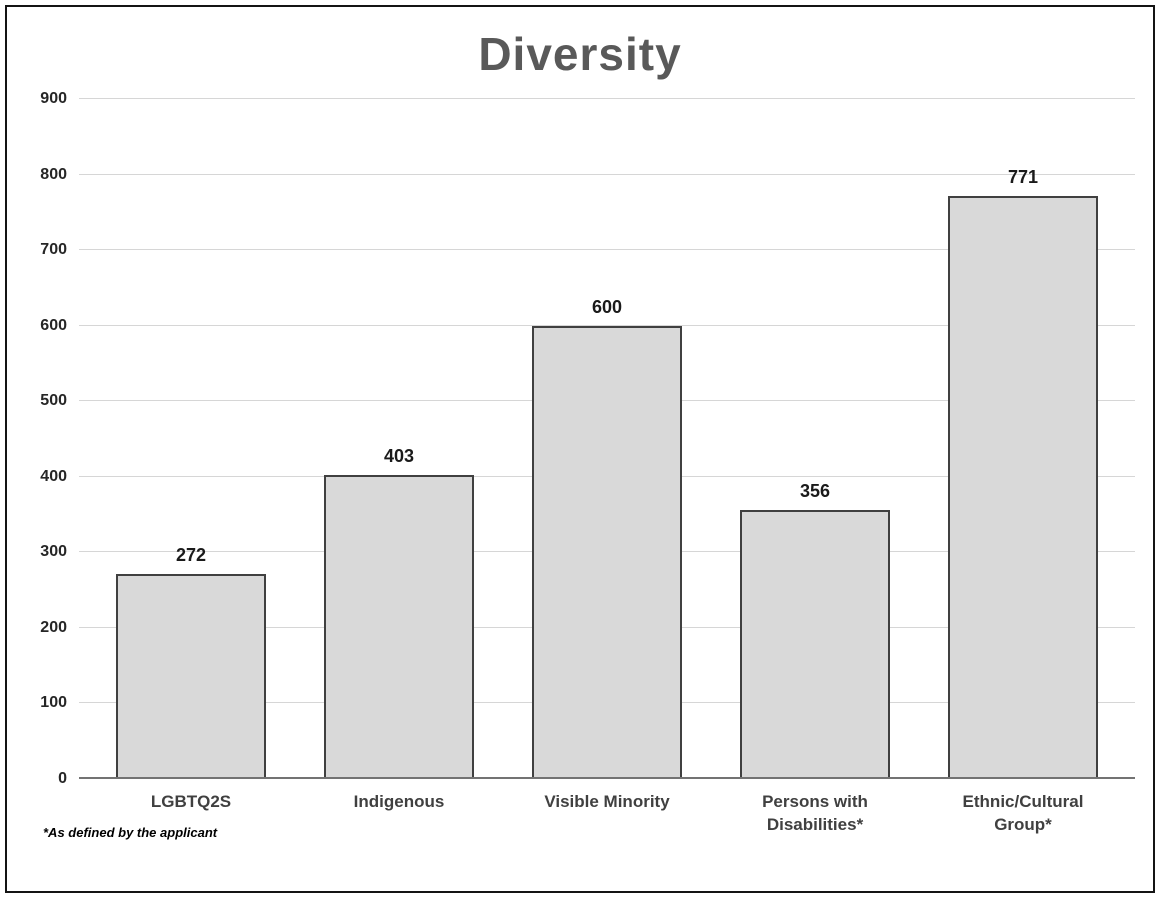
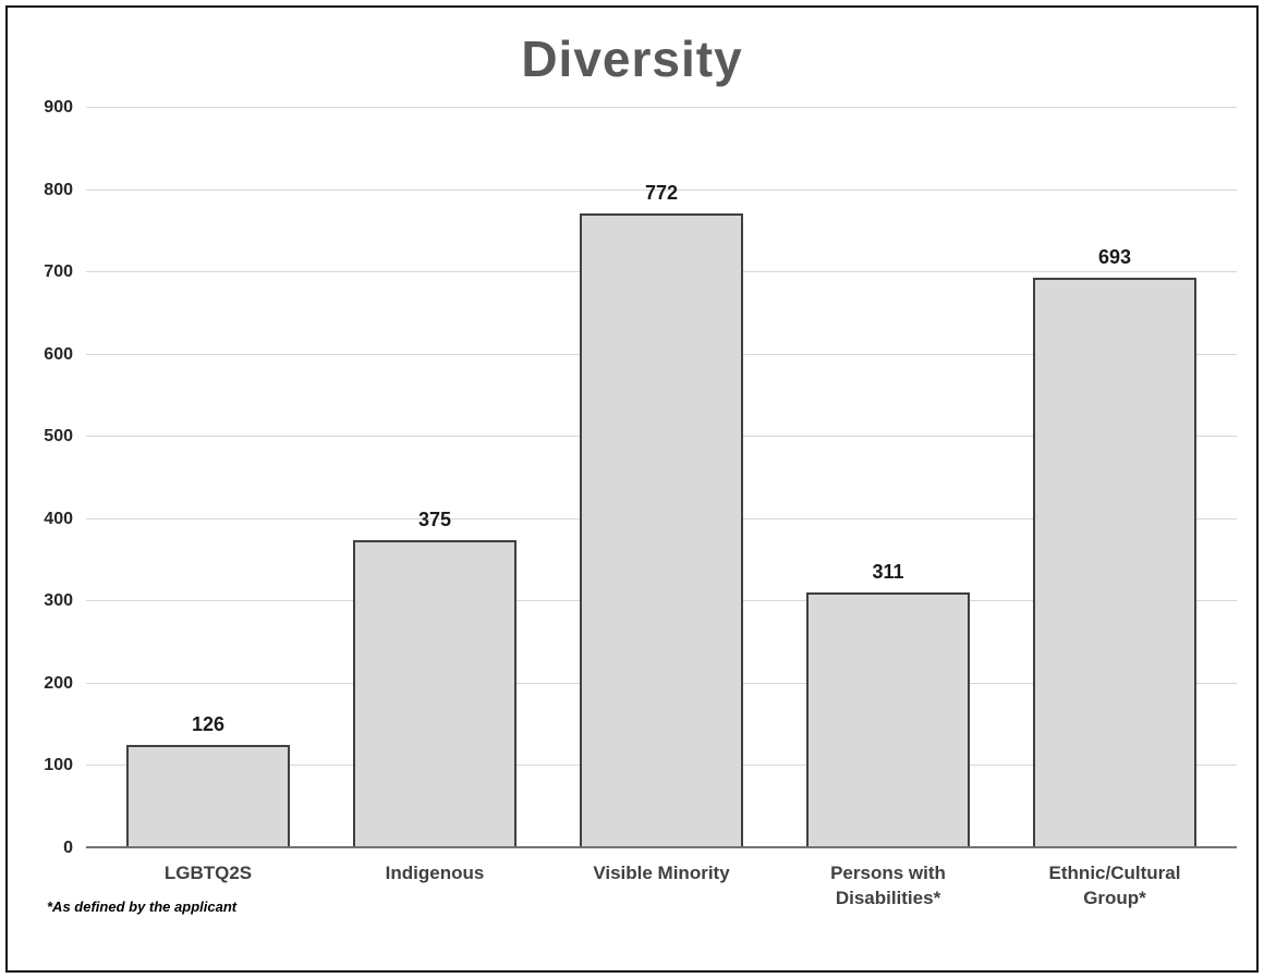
LGBTQ2S: 272 -> 126
Indigenous: 403 -> 375
Visible Minority: 600 -> 772
Persons with Disabilities*: 356 -> 311
Ethnic/Cultural Group*: 771 -> 693
